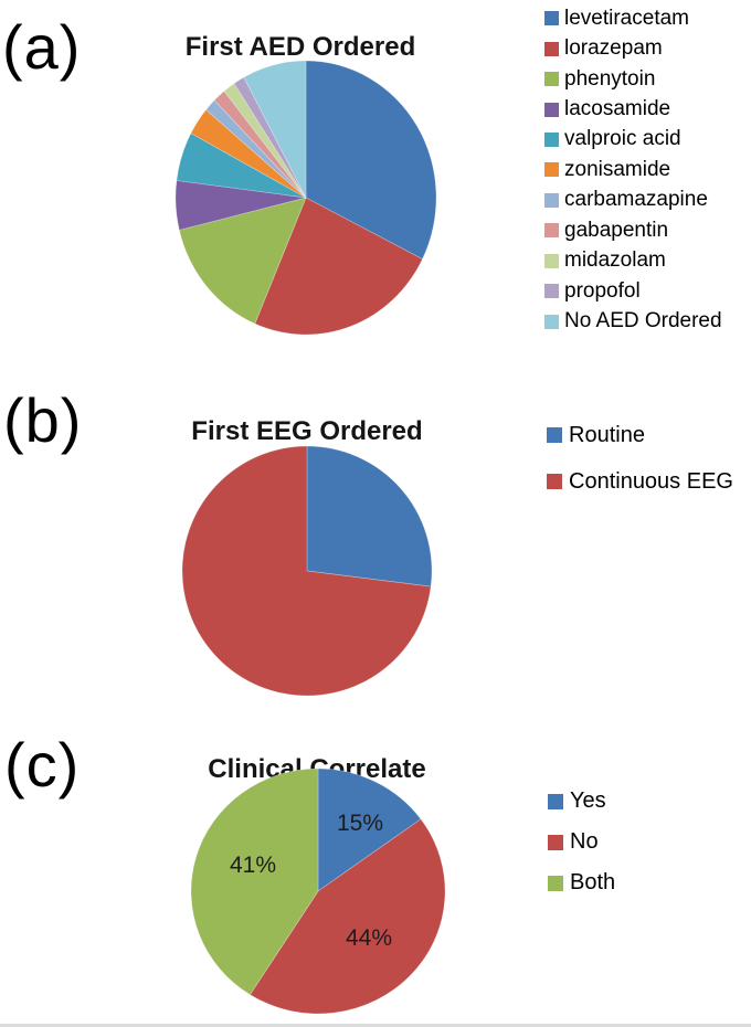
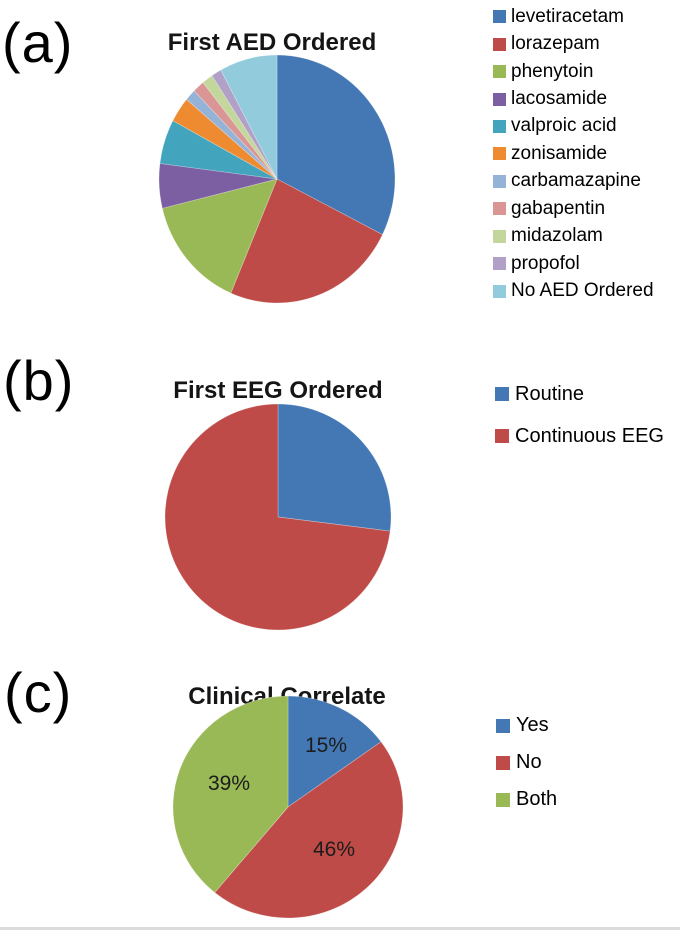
Clinical Correlate/No: 44% -> 46%
Clinical Correlate/Both: 41% -> 39%
